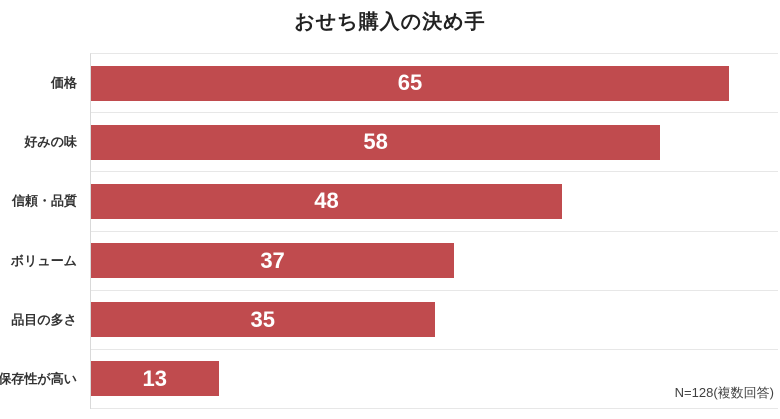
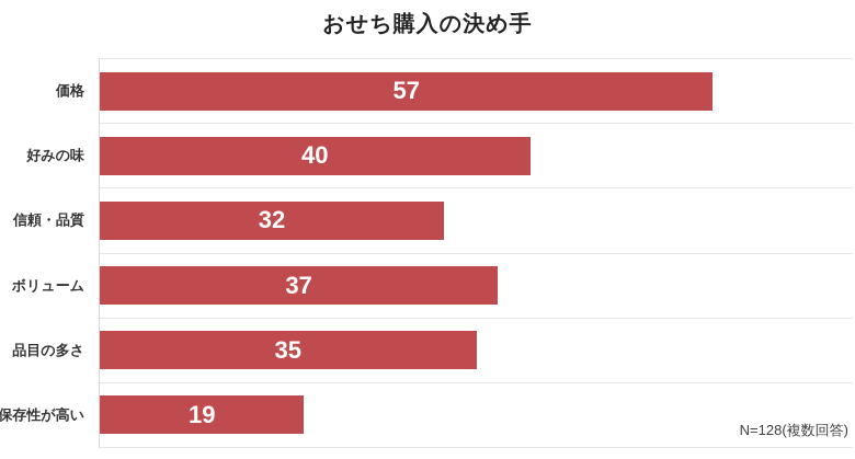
価格: 65 -> 57
好みの味: 58 -> 40
信頼・品質: 48 -> 32
保存性が高い: 13 -> 19
